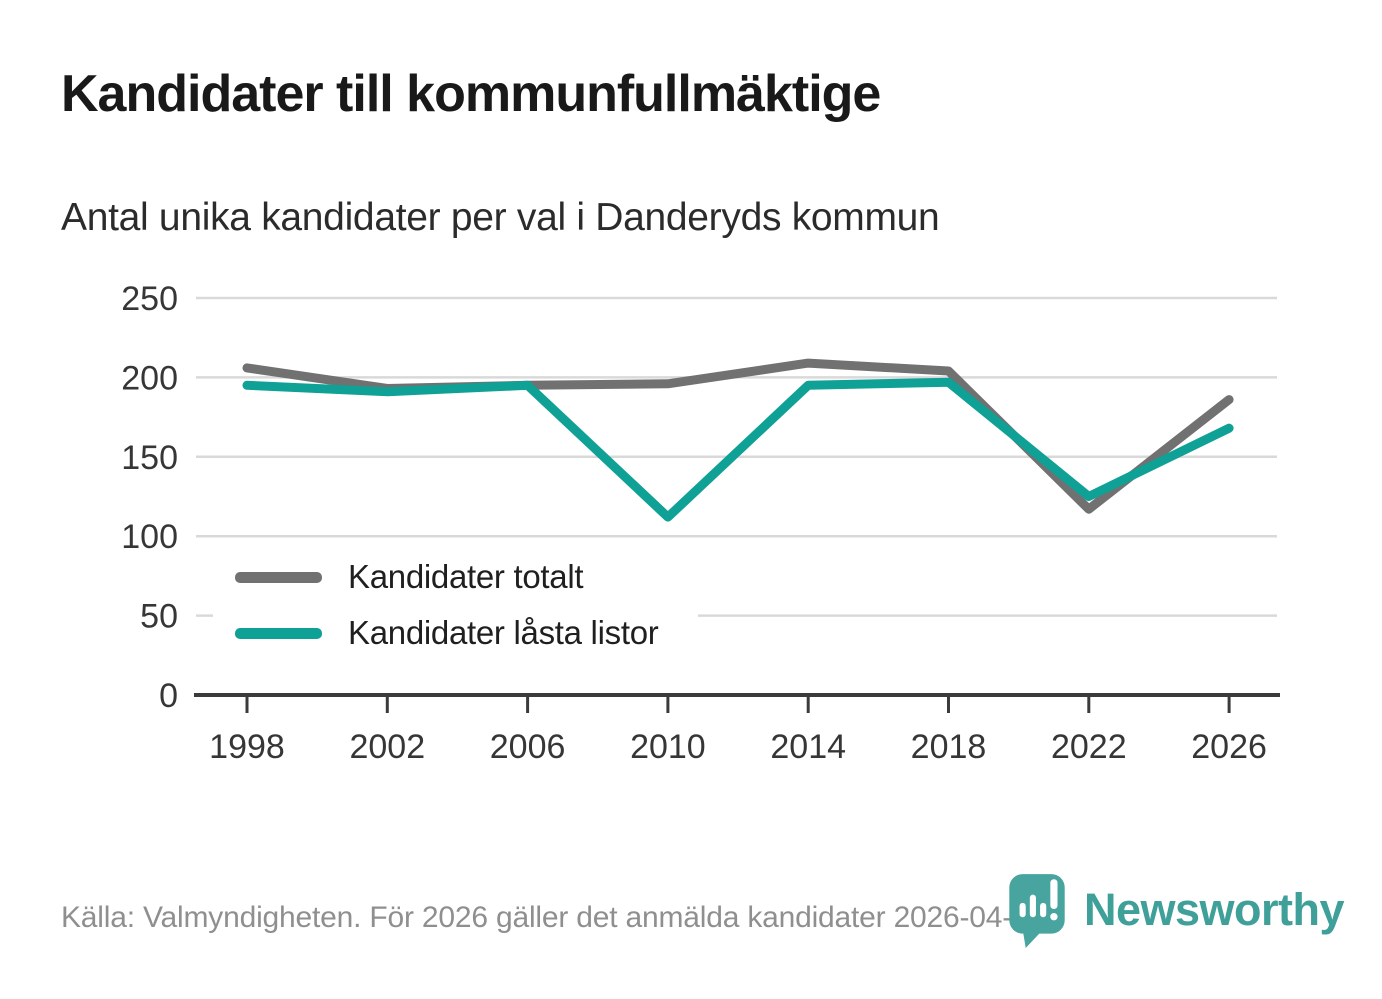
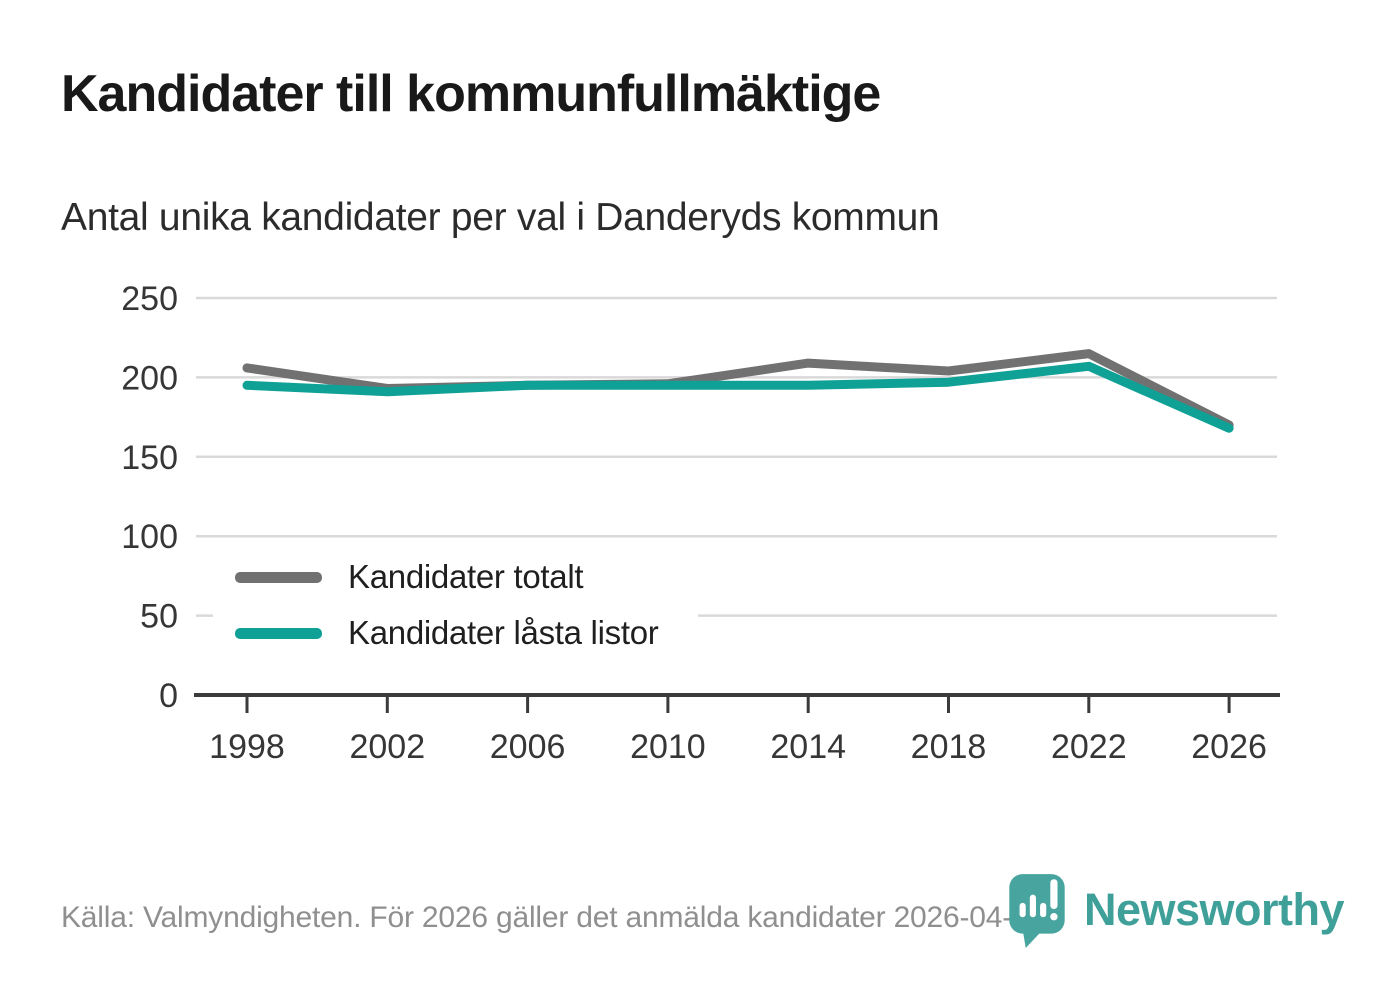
Kandidater låsta listor/2010: 112 -> 195
Kandidater totalt/2022: 117 -> 215
Kandidater låsta listor/2022: 125 -> 207
Kandidater totalt/2026: 186 -> 170
